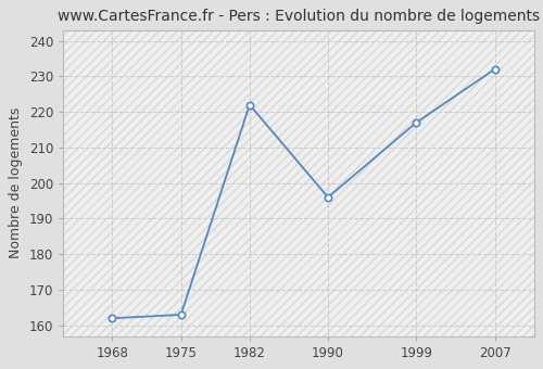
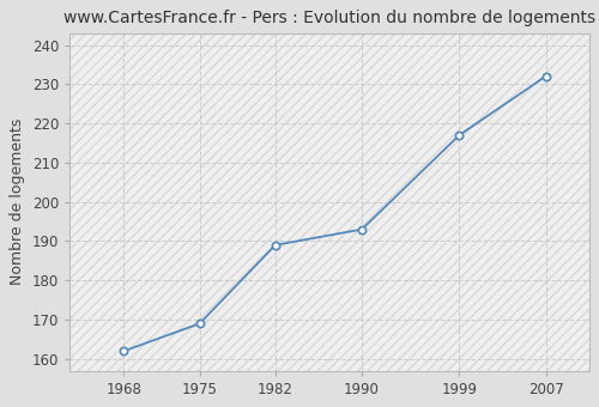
1975: 163 -> 169
1982: 222 -> 189
1990: 196 -> 193
